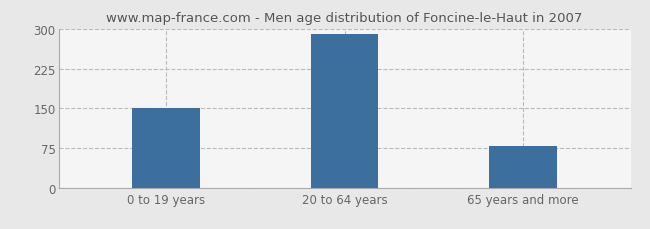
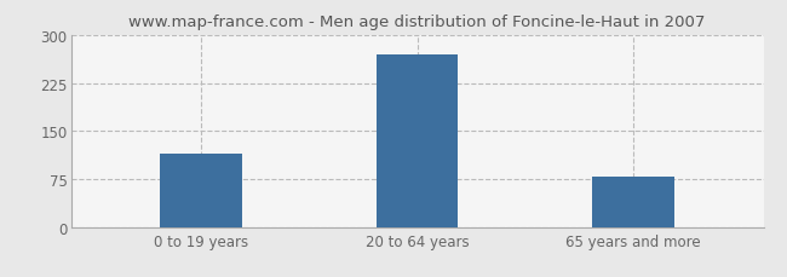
0 to 19 years: 150 -> 114
20 to 64 years: 290 -> 270
